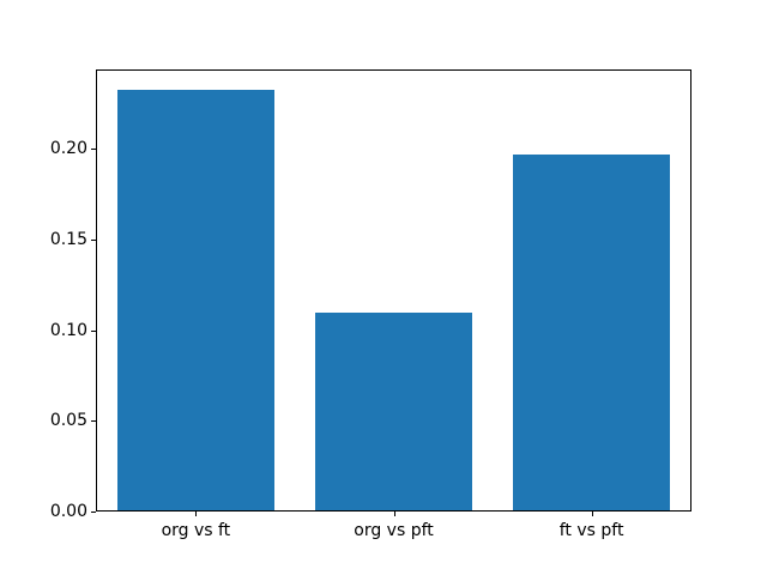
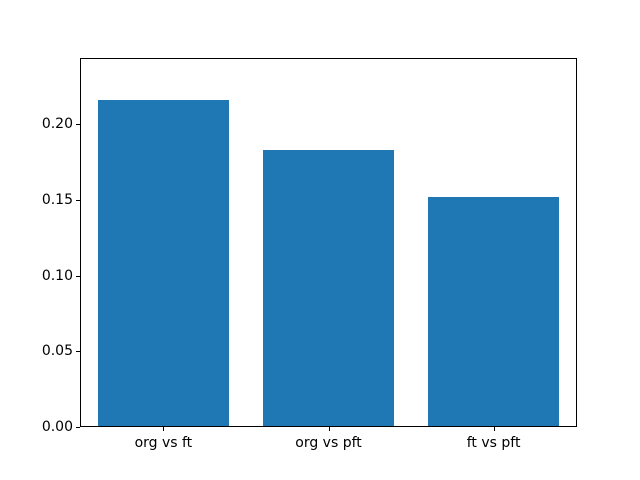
org vs ft: 0.232 -> 0.215
org vs pft: 0.109 -> 0.182
ft vs pft: 0.196 -> 0.151
